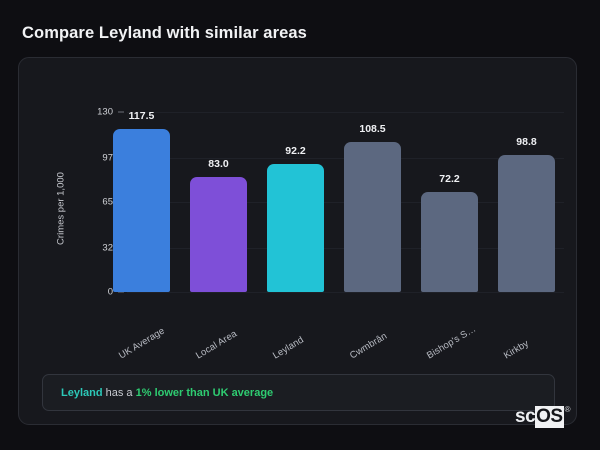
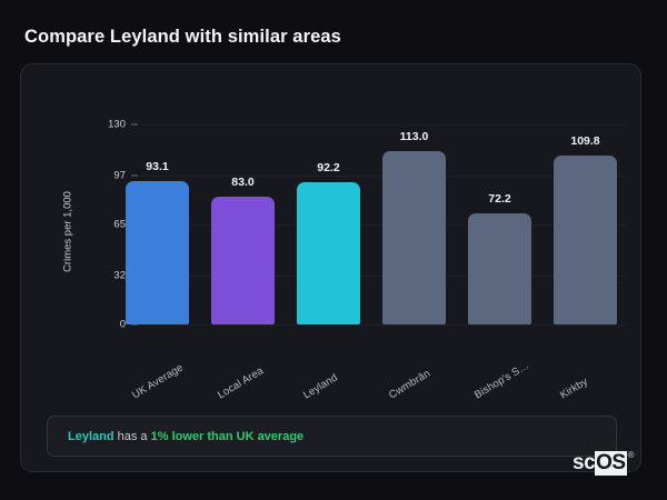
UK Average: 117.5 -> 93.1
Cwmbrân: 108.5 -> 113.0
Kirkby: 98.8 -> 109.8
